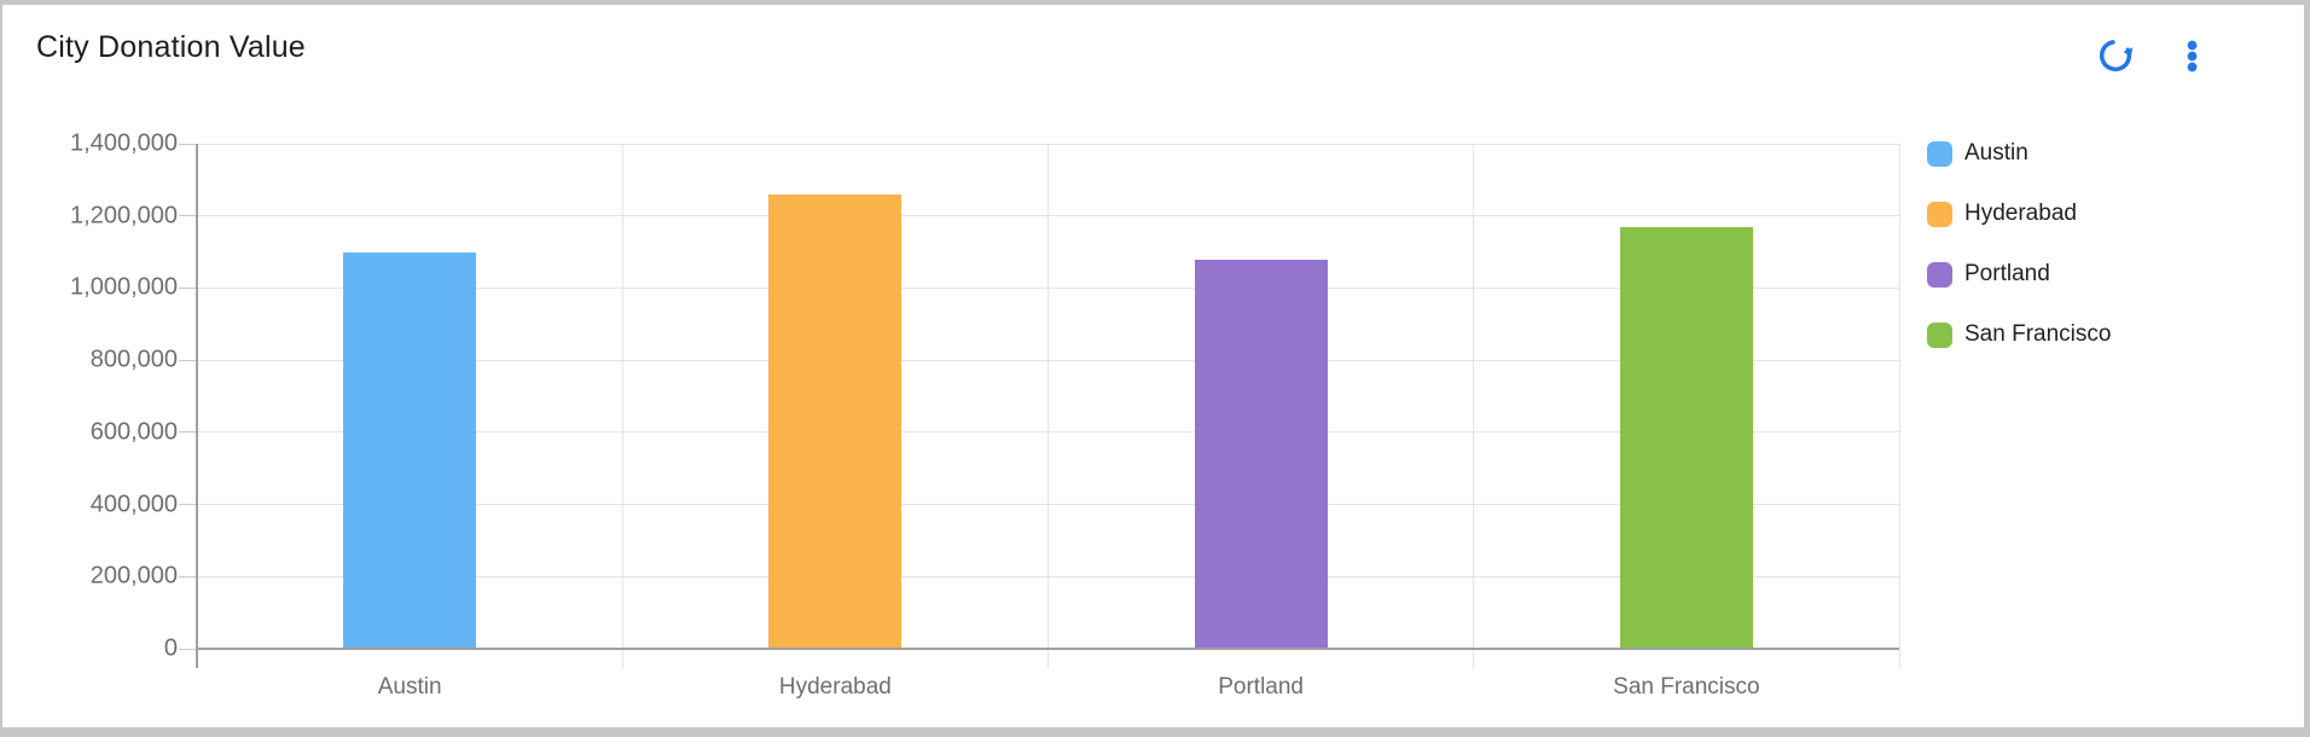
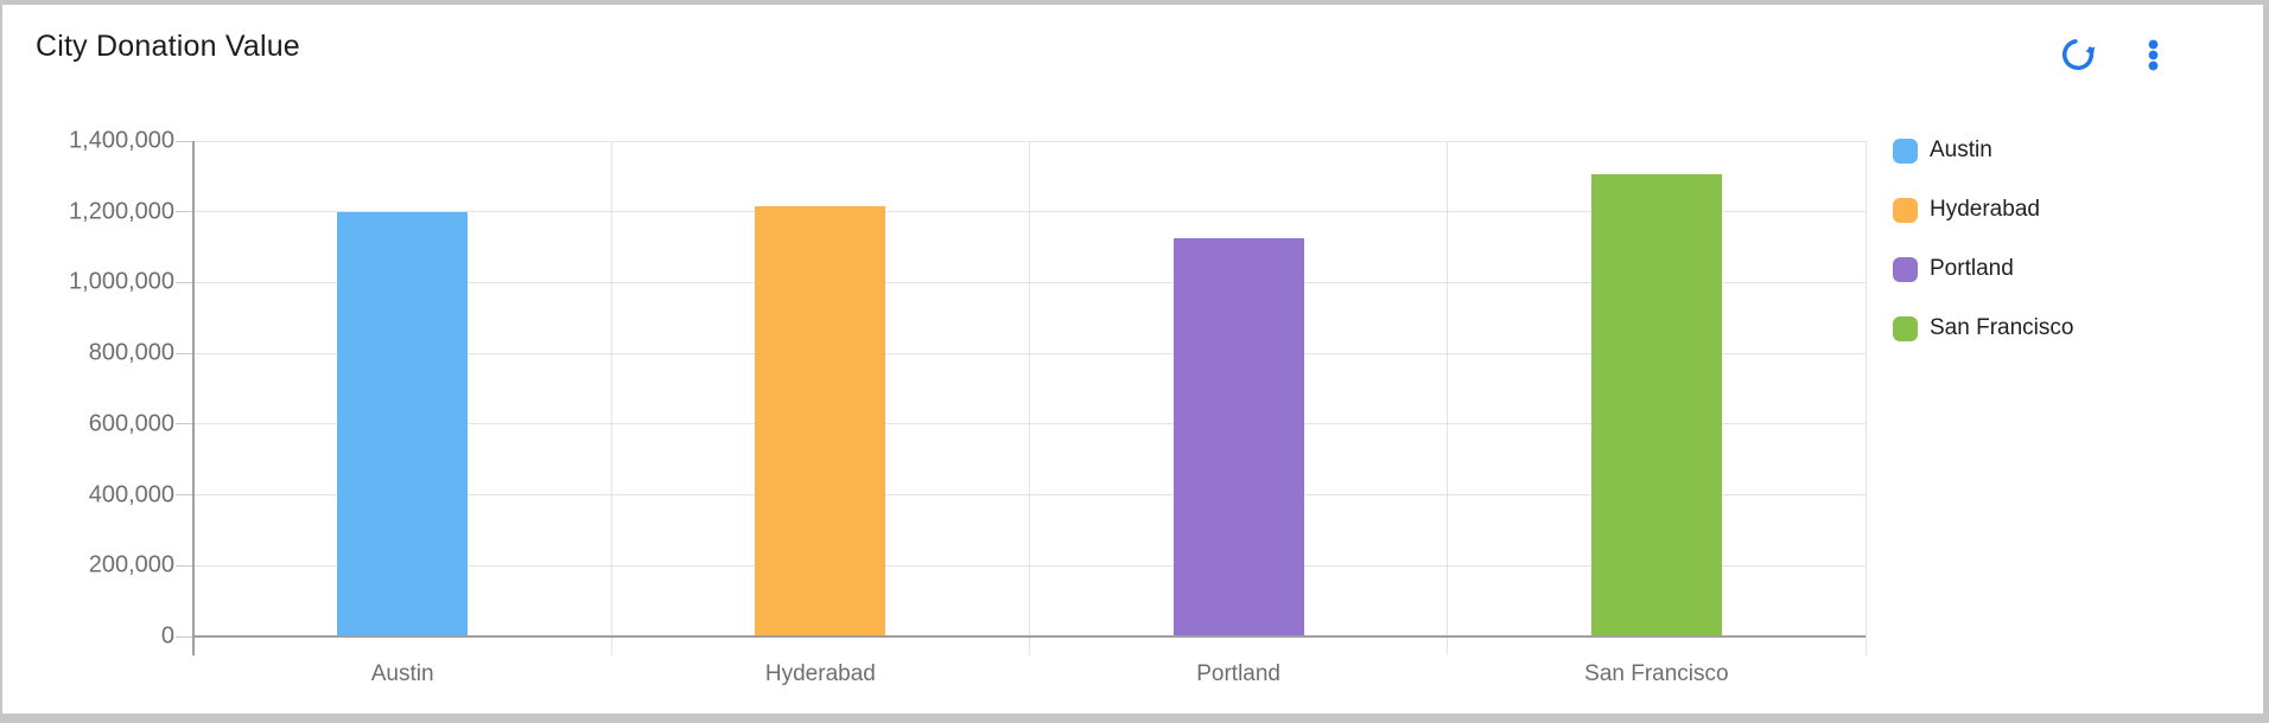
Austin: 1100000 -> 1200000
Hyderabad: 1260000 -> 1220000
Portland: 1080000 -> 1120000
San Francisco: 1170000 -> 1300000
